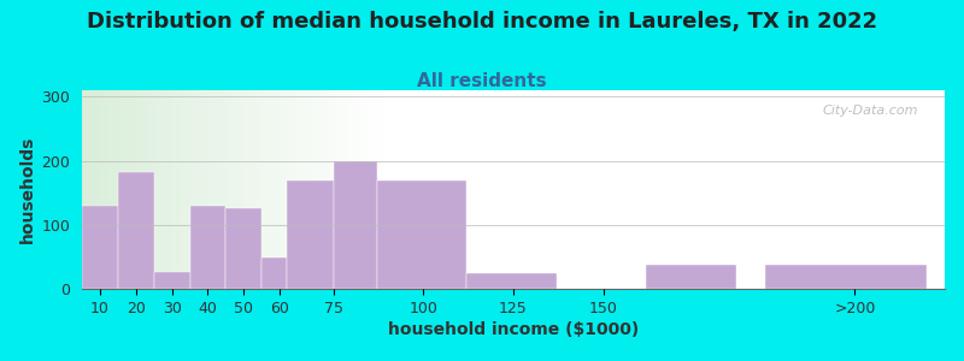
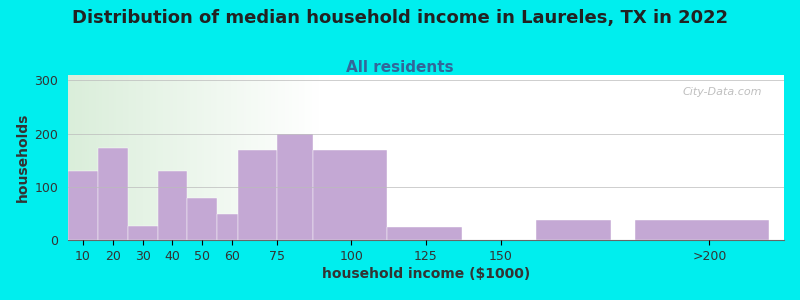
20: 182 -> 172
50: 126 -> 78
